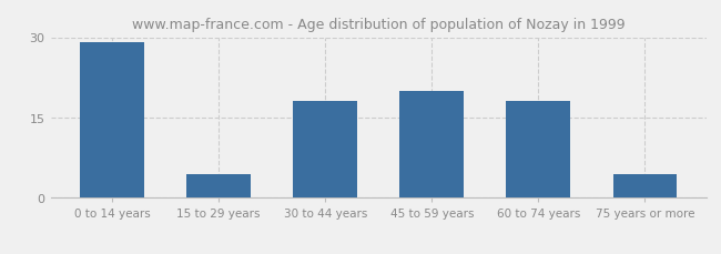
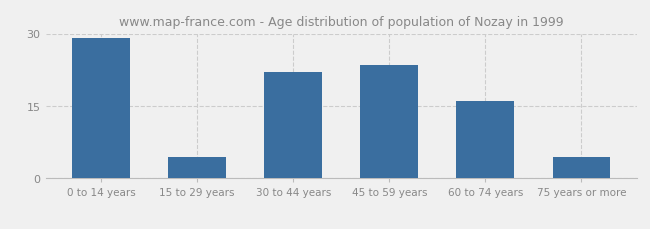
30 to 44 years: 18.0 -> 22.0
45 to 59 years: 20.0 -> 23.5
60 to 74 years: 18.0 -> 16.0
